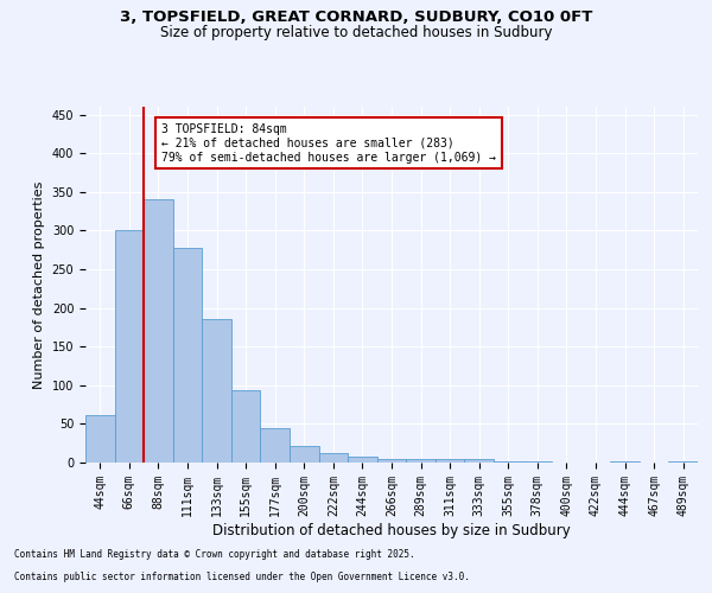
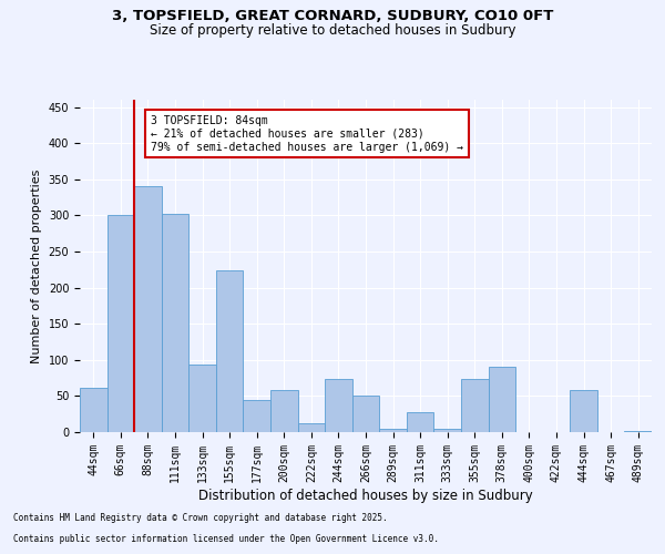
111sqm: 278 -> 302
133sqm: 185 -> 94
155sqm: 94 -> 224
200sqm: 22 -> 58
244sqm: 7 -> 74
266sqm: 5 -> 50
311sqm: 4 -> 28
355sqm: 2 -> 74
378sqm: 2 -> 90
444sqm: 2 -> 58
